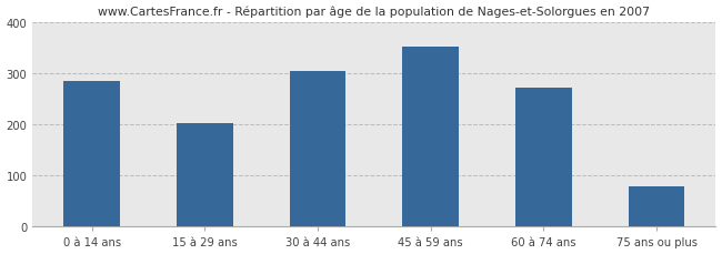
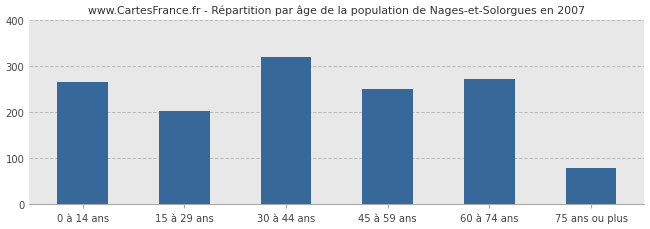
0 à 14 ans: 285 -> 265
30 à 44 ans: 305 -> 320
45 à 59 ans: 352 -> 250
